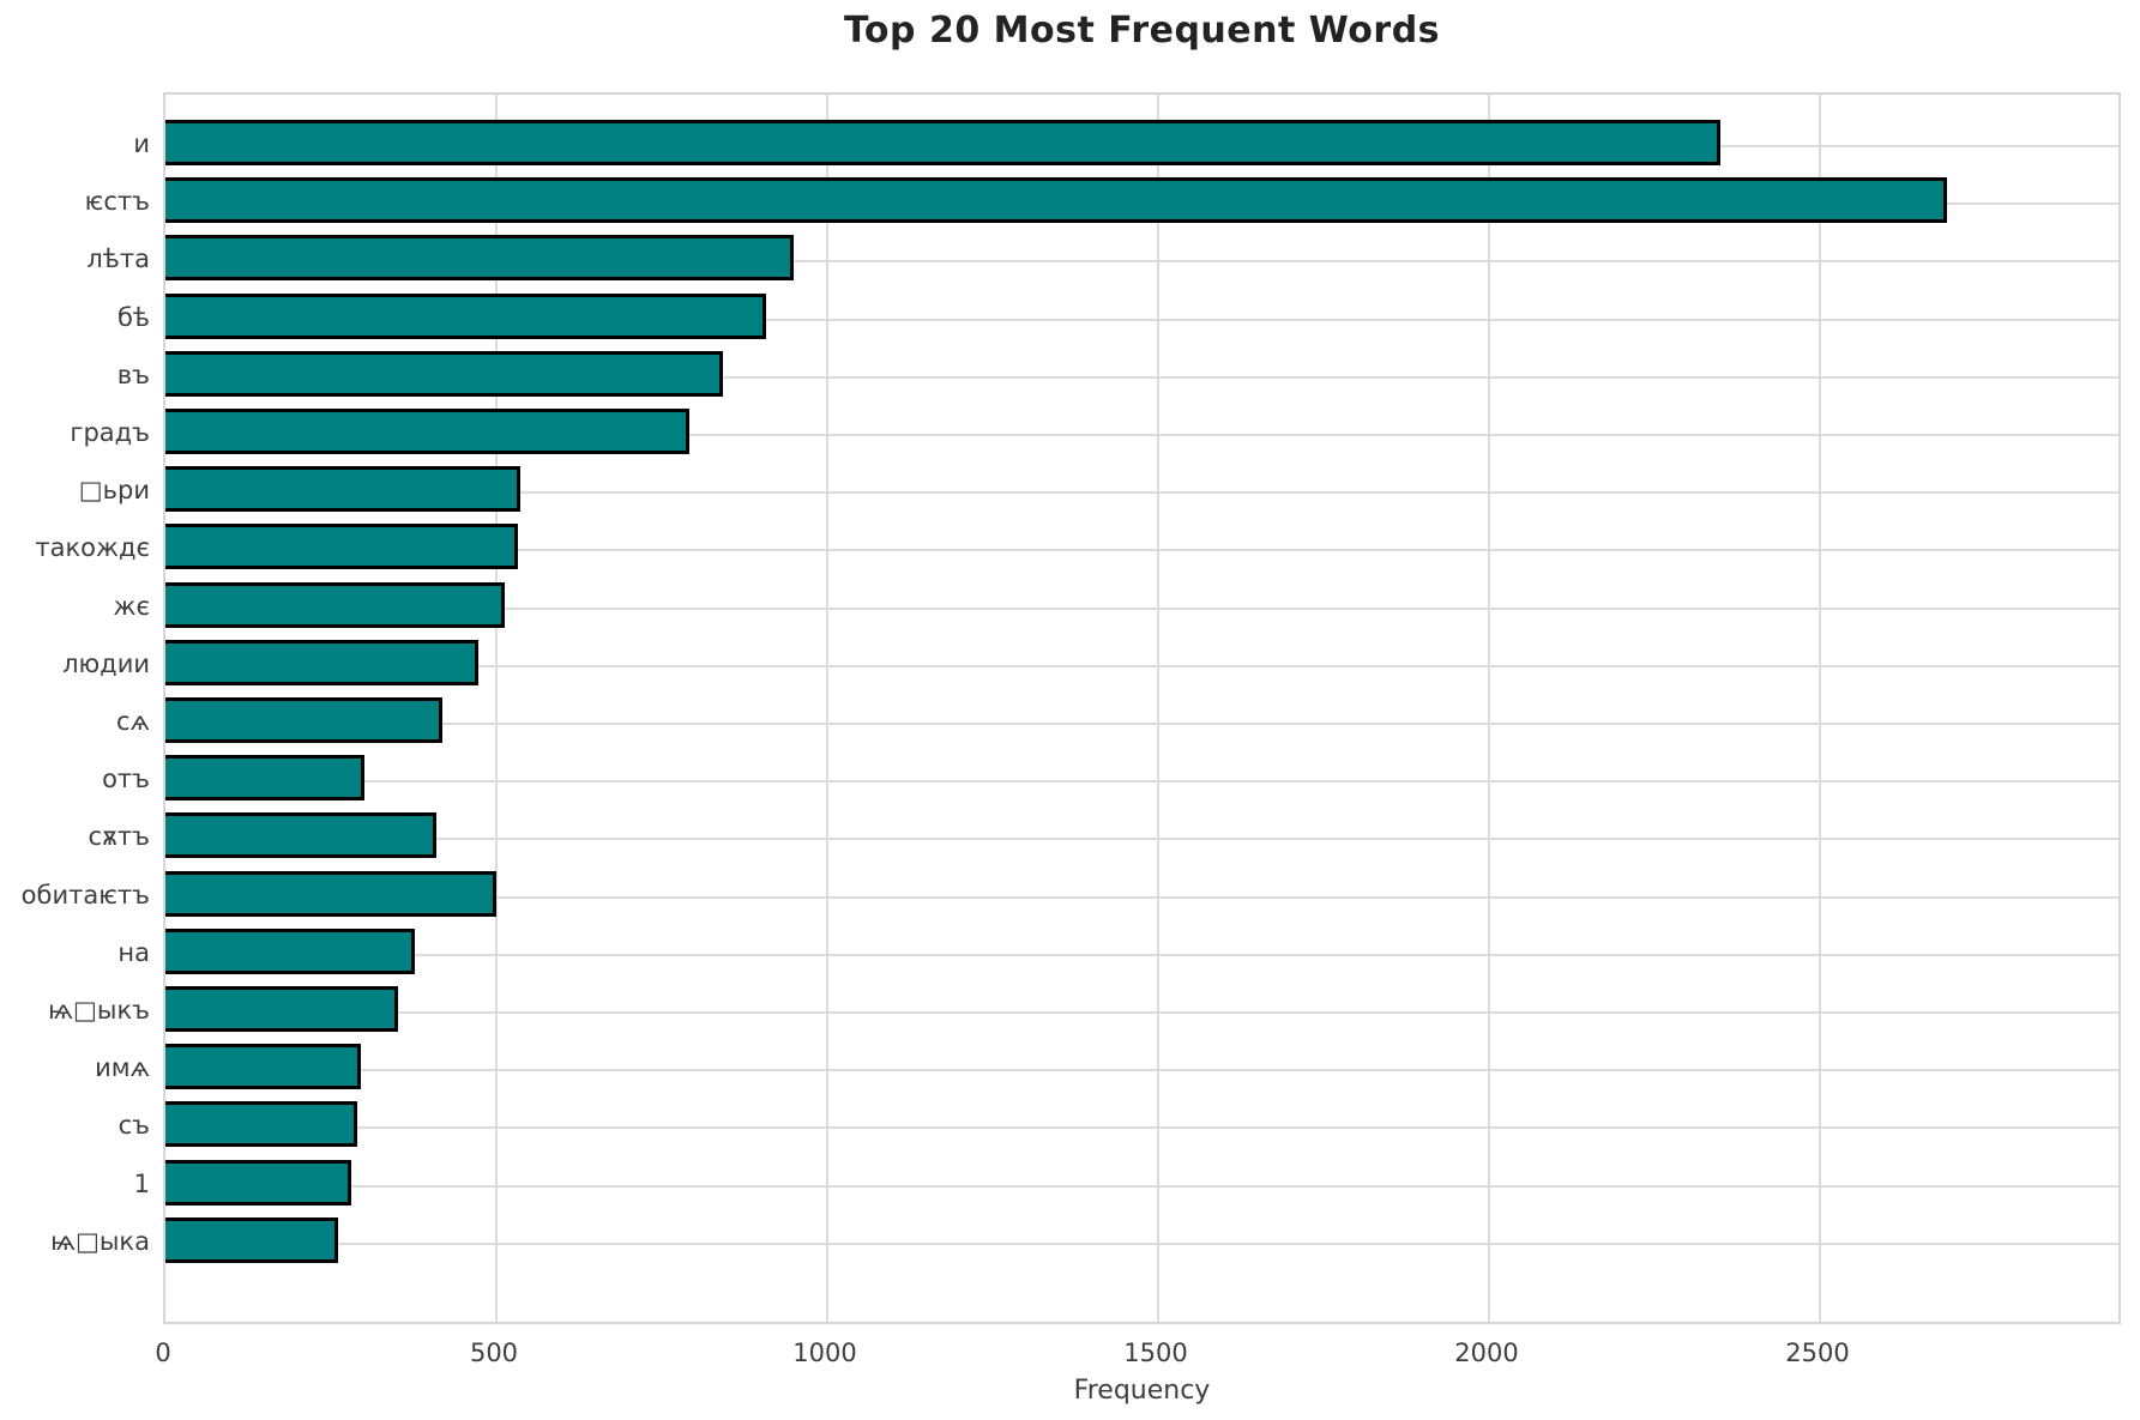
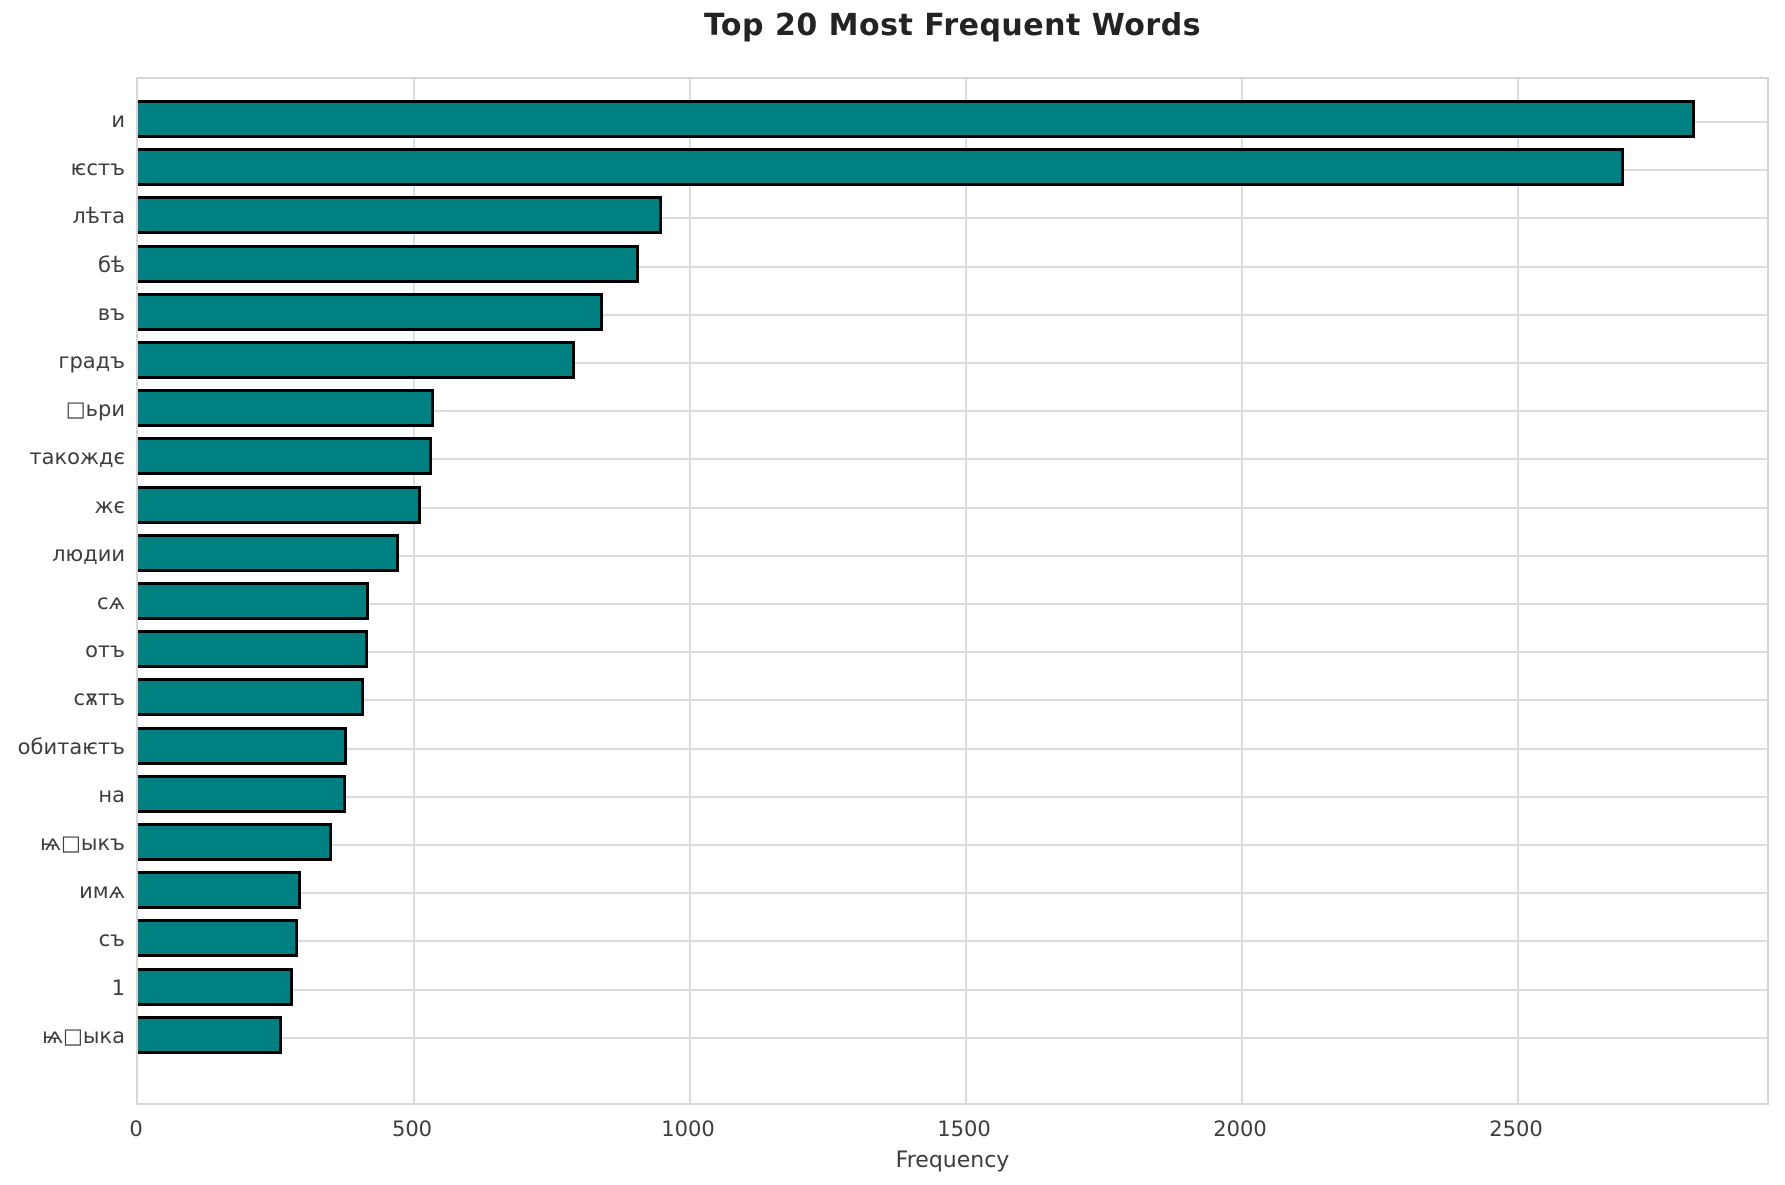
и: 2350 -> 2820
отъ: 300 -> 420
обитаѥтъ: 500 -> 380
